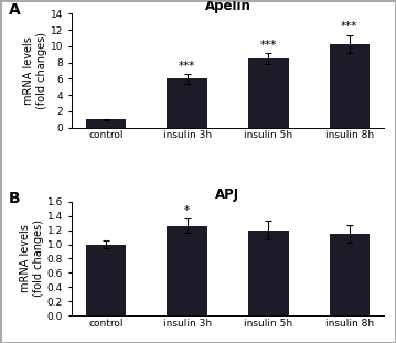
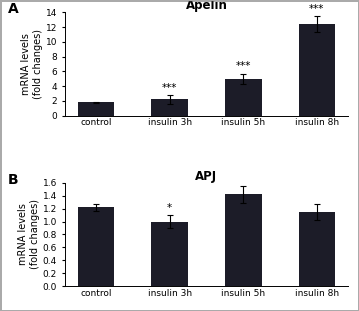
Apelin/control: 1.0 -> 1.8
Apelin/insulin 3h: 6.0 -> 2.2
Apelin/insulin 5h: 8.5 -> 5.0
Apelin/insulin 8h: 10.3 -> 12.4
APJ/control: 1.00 -> 1.22
APJ/insulin 3h: 1.26 -> 1.00
APJ/insulin 5h: 1.20 -> 1.42
